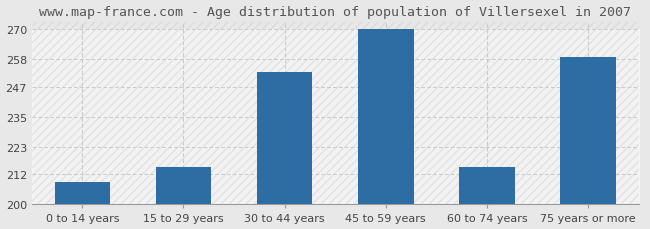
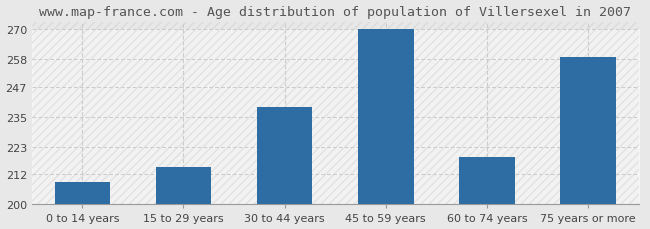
30 to 44 years: 253 -> 239
60 to 74 years: 215 -> 219
